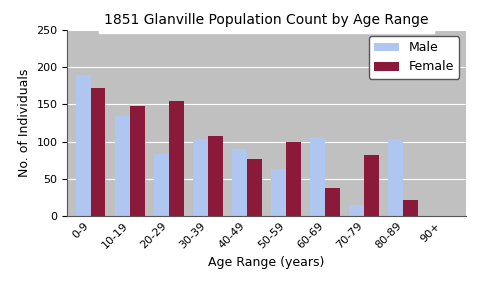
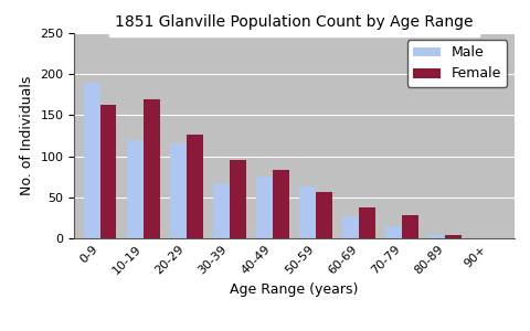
Female/0-9: 172 -> 163
Male/10-19: 134 -> 120
Female/10-19: 148 -> 169
Male/20-29: 84 -> 115
Female/20-29: 154 -> 127
Male/30-39: 104 -> 66
Female/30-39: 108 -> 95
Male/40-49: 90 -> 75
Female/40-49: 76 -> 84
Female/50-59: 100 -> 56
Male/60-69: 106 -> 27
Female/70-79: 82 -> 28
Male/80-89: 104 -> 4
Female/80-89: 22 -> 4
